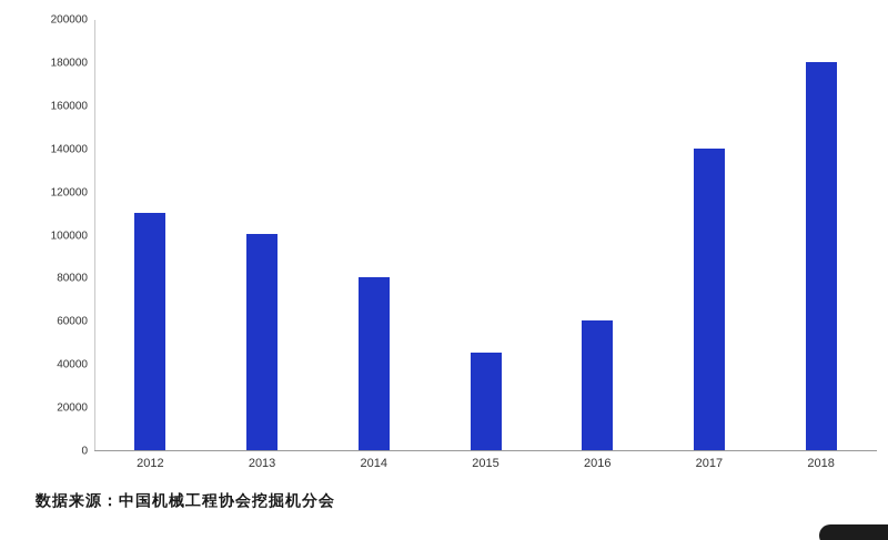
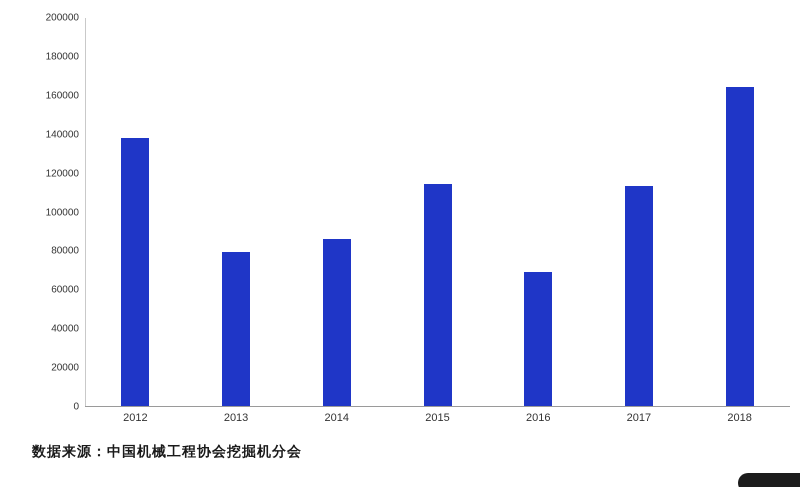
2012: 110000 -> 138000
2013: 100000 -> 79000
2014: 80000 -> 86000
2015: 45000 -> 114000
2016: 60000 -> 69000
2017: 140000 -> 113000
2018: 180000 -> 164000
